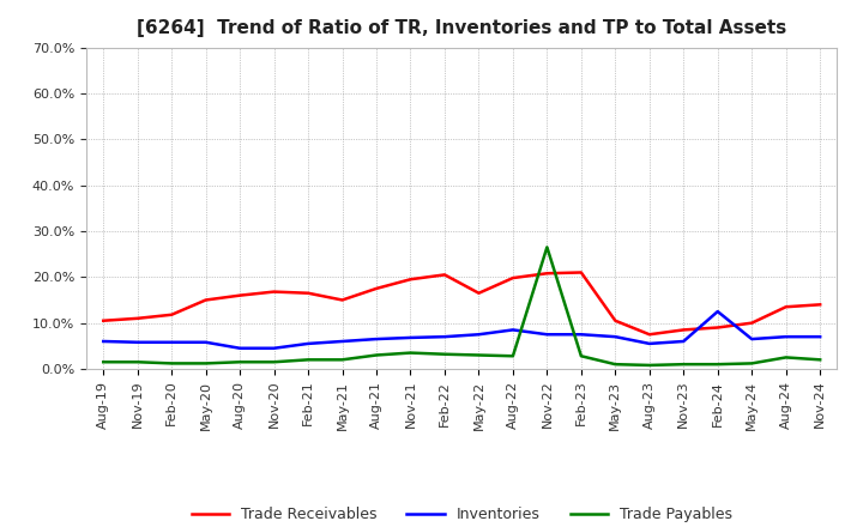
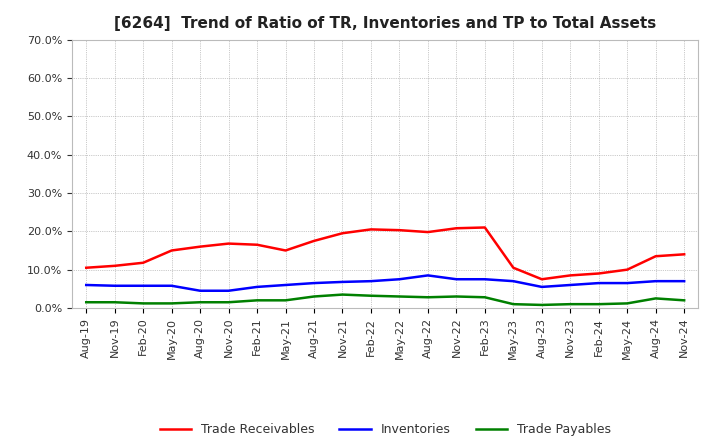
Trade Receivables/May-22: 16.5% -> 20.3%
Trade Payables/Nov-22: 26.5% -> 3.0%
Inventories/Feb-24: 12.5% -> 6.5%
